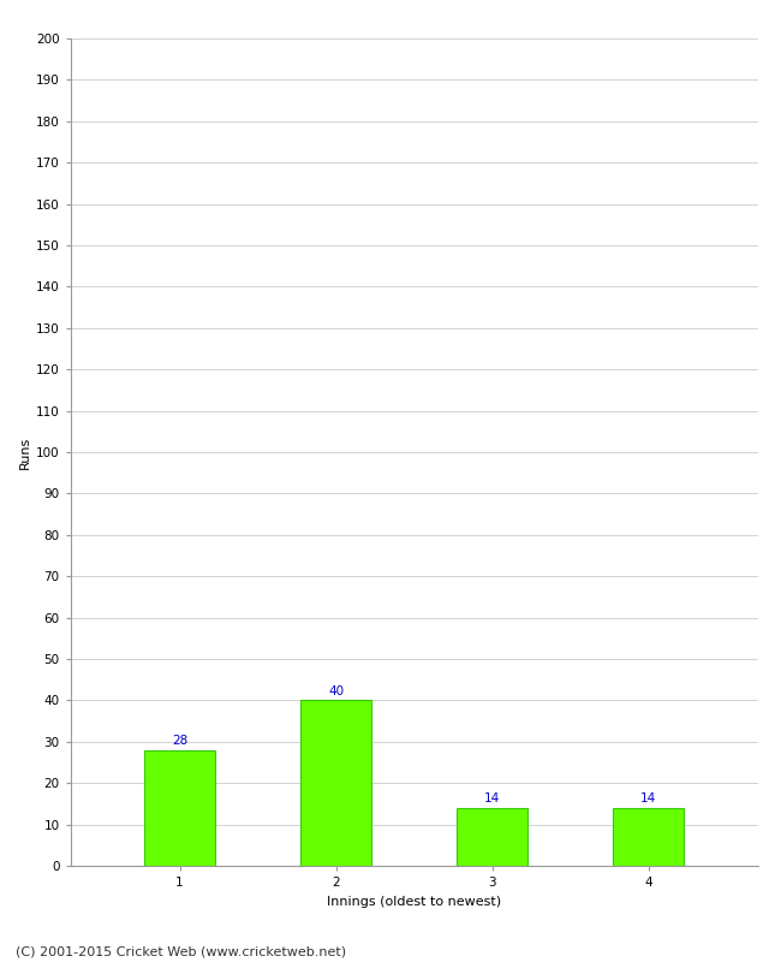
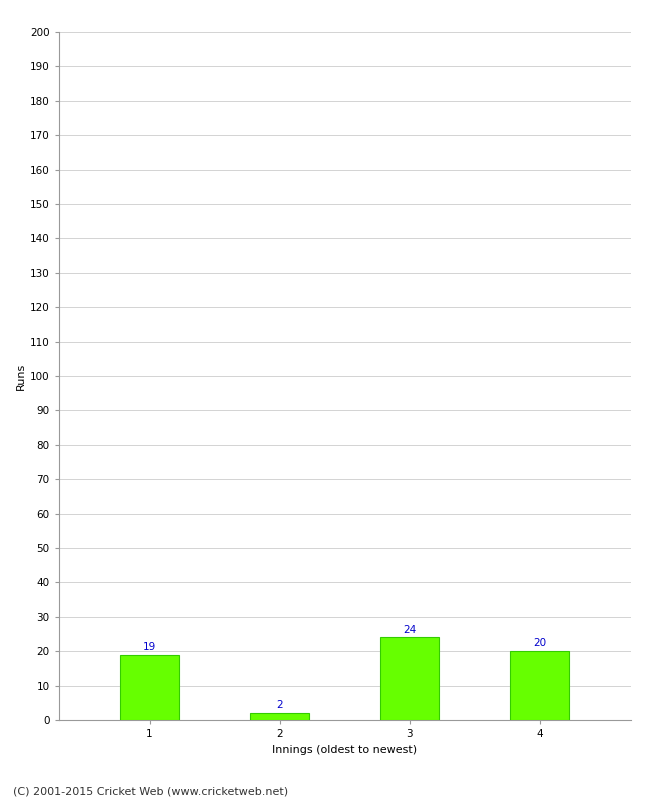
1: 28 -> 19
2: 40 -> 2
3: 14 -> 24
4: 14 -> 20
